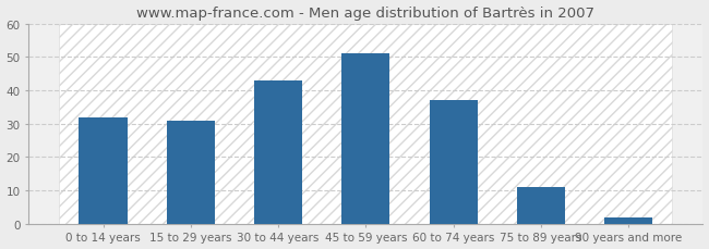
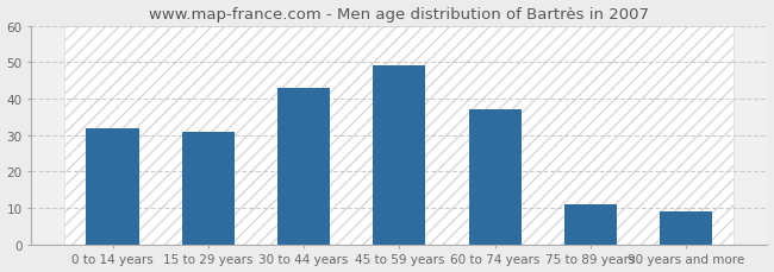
45 to 59 years: 51 -> 49
90 years and more: 2 -> 9
